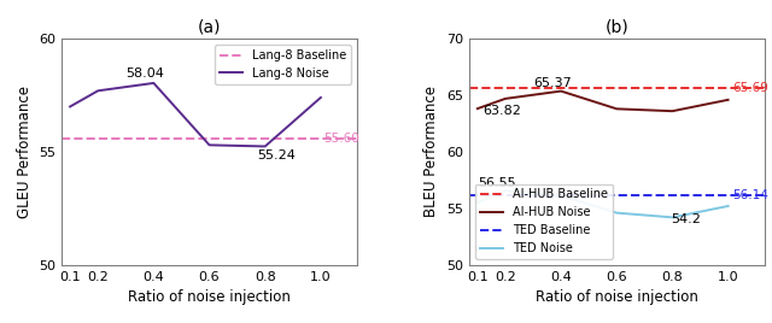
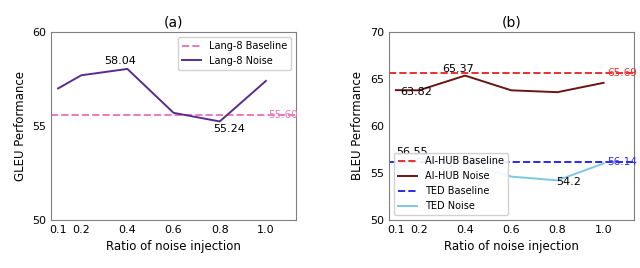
(a)/0.6: 55.3 -> 55.7
(b)/AI-HUB Noise/0.2: 64.7 -> 63.8
(b)/TED Noise/1.0: 55.2 -> 56.0
